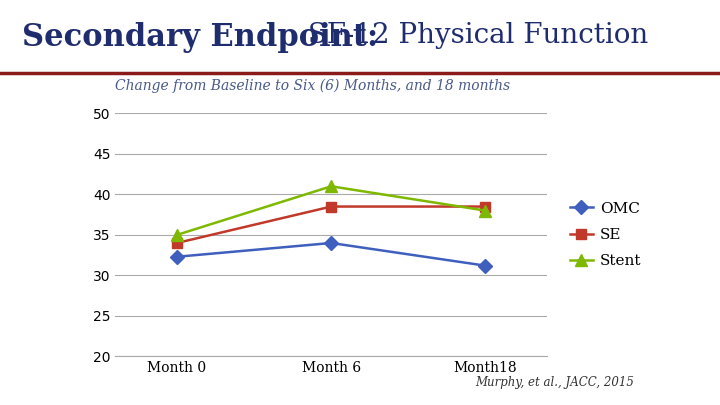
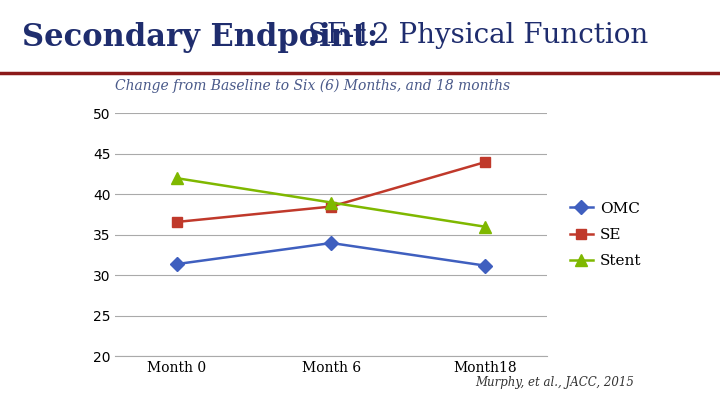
OMC/Month 0: 32.3 -> 31.4
SE/Month 0: 34.0 -> 36.6
Stent/Month 0: 35 -> 42
Stent/Month 6: 41 -> 39
SE/Month18: 38.5 -> 44.0
Stent/Month18: 38 -> 36
